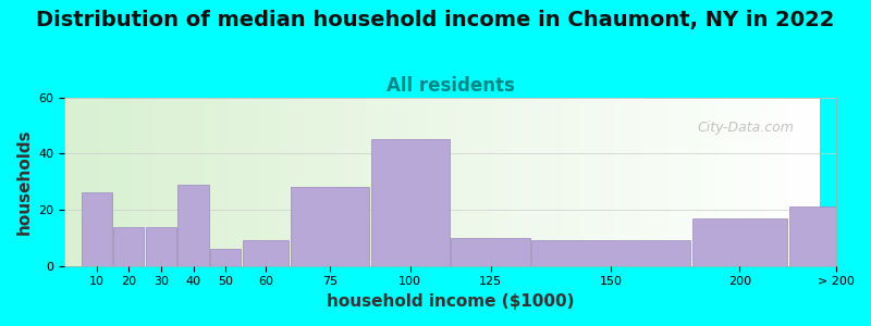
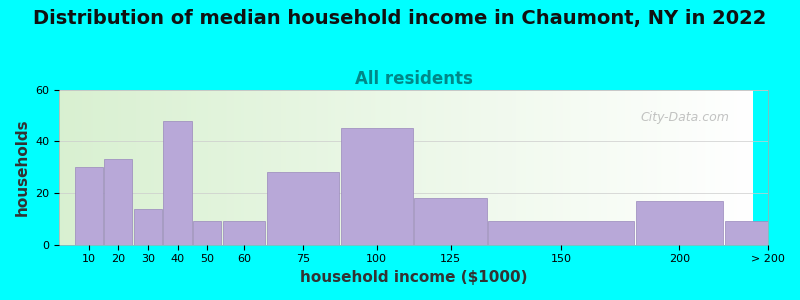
10: 26 -> 30
20: 14 -> 33
40: 29 -> 48
50: 6 -> 9
125: 10 -> 18
> 200: 21 -> 9
